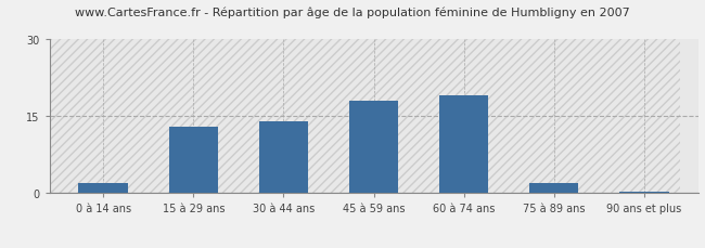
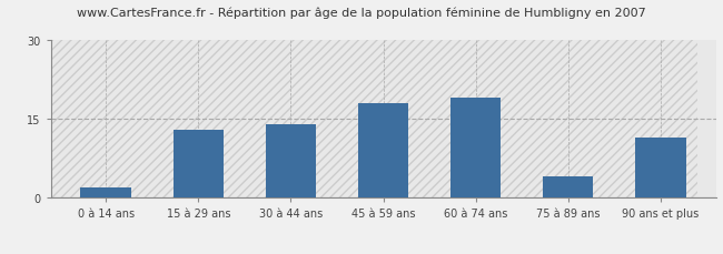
75 à 89 ans: 2.0 -> 4.0
90 ans et plus: 0.3 -> 11.5
